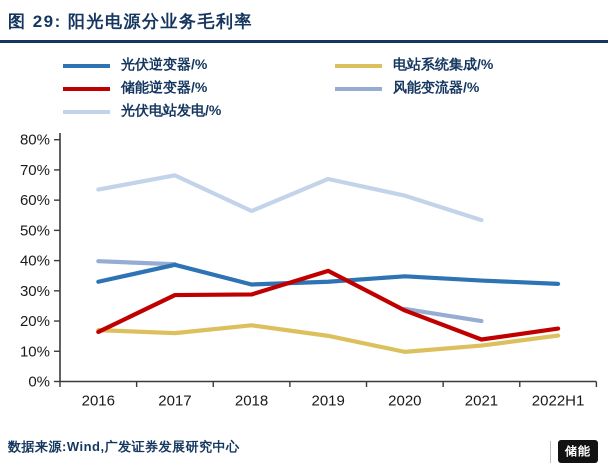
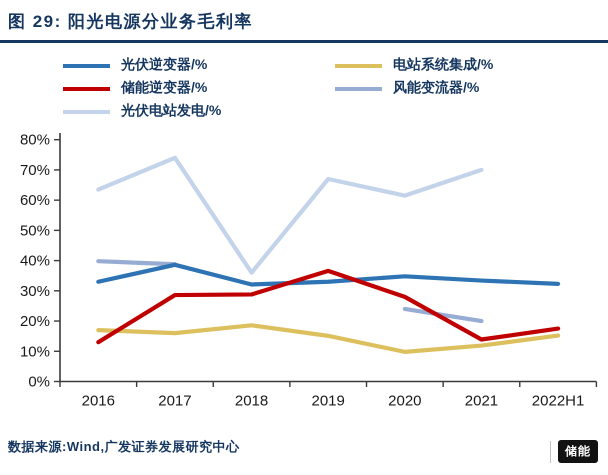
储能逆变器/%/2016: 16% -> 13%
光伏电站发电/%/2017: 68% -> 74%
光伏电站发电/%/2018: 56% -> 36%
储能逆变器/%/2020: 24% -> 28%
光伏电站发电/%/2021: 53% -> 70%
